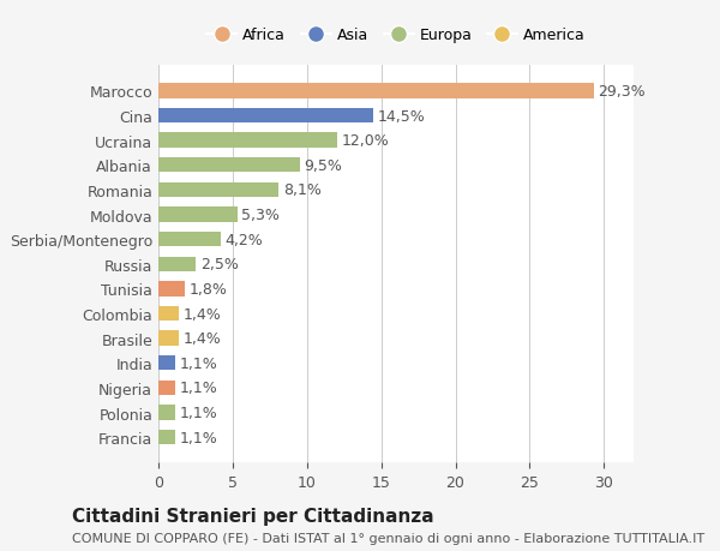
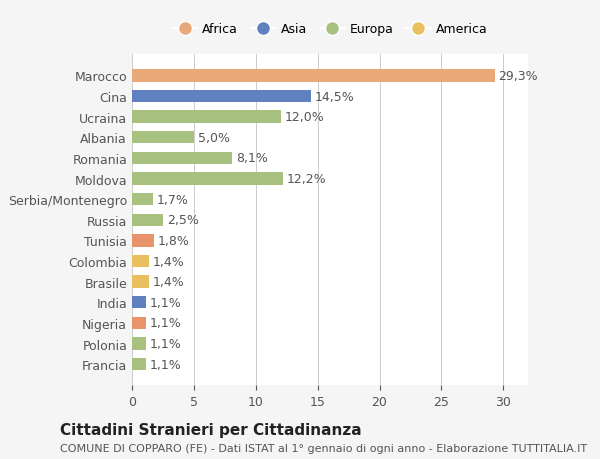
Albania: 9,5% -> 5,0%
Moldova: 5,3% -> 12,2%
Serbia/Montenegro: 4,2% -> 1,7%
